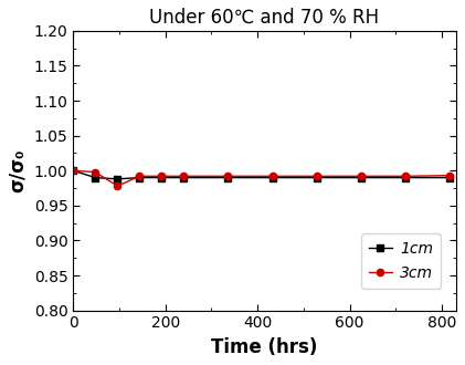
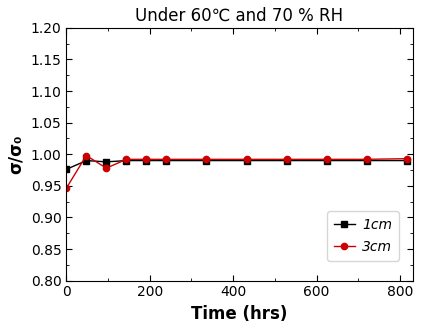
1cm/0: 1.000 -> 0.976
3cm/0: 1.000 -> 0.946
